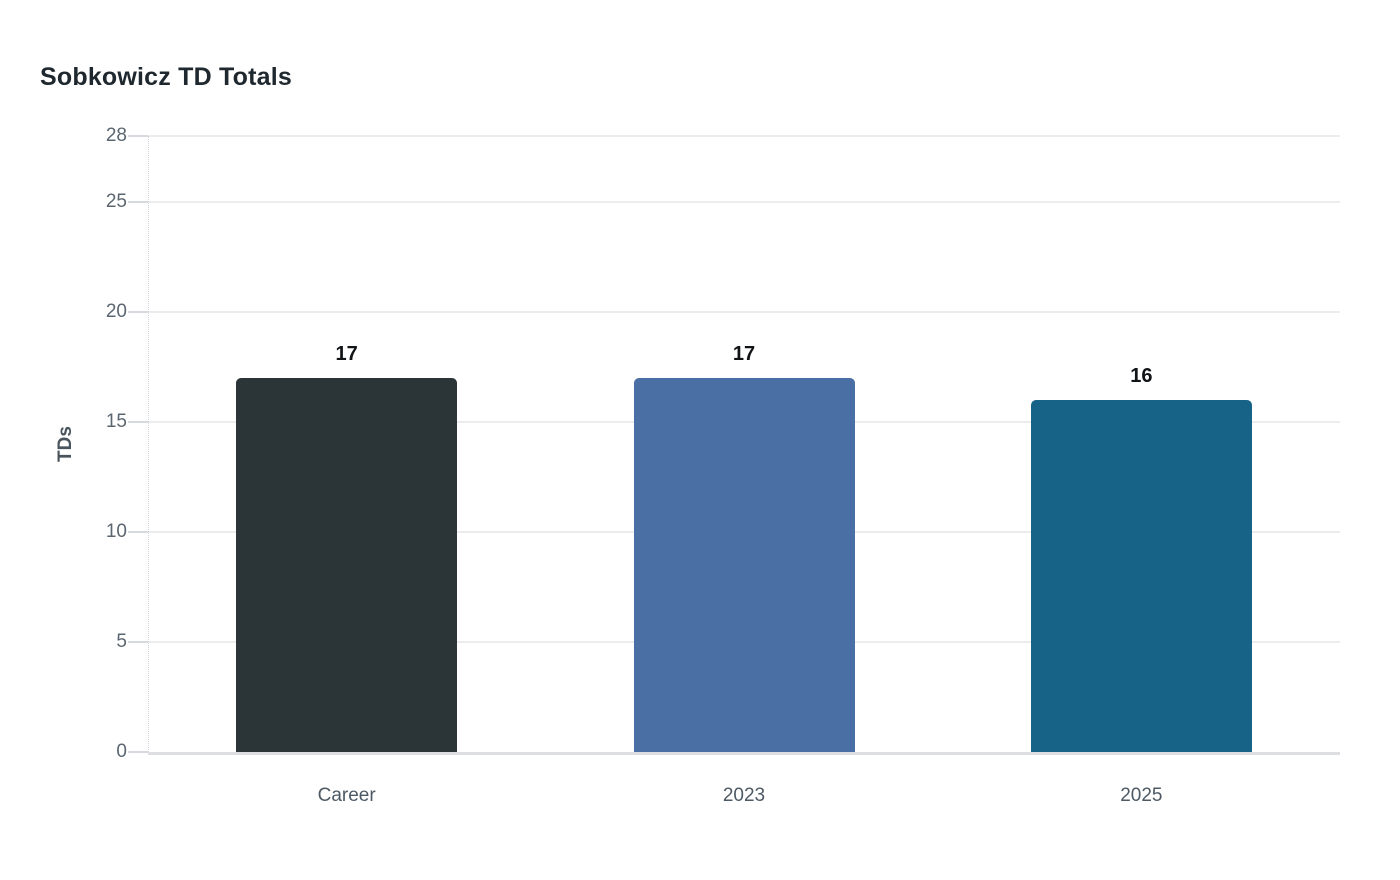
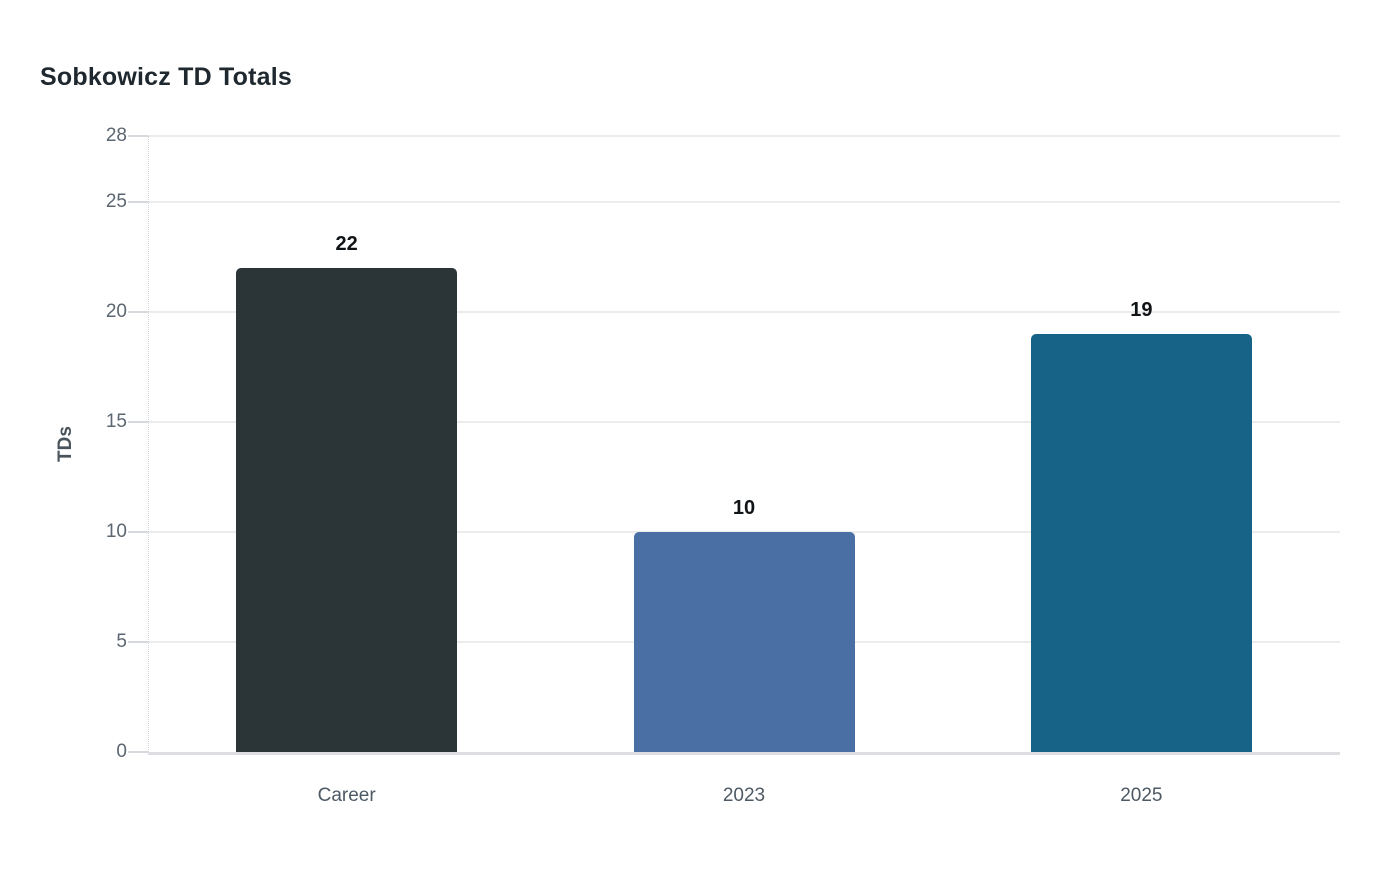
Career: 17 -> 22
2023: 17 -> 10
2025: 16 -> 19
